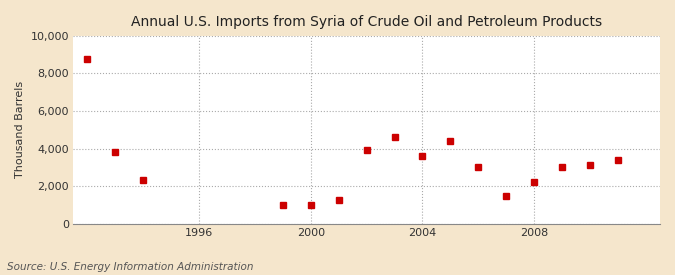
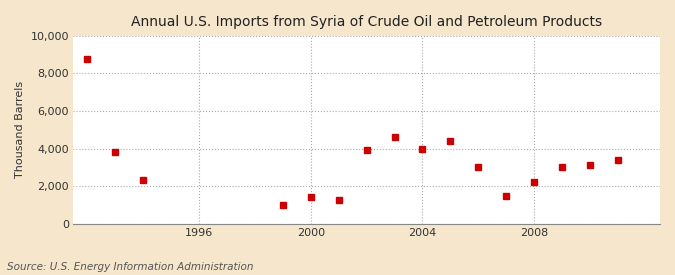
2000: 1,000 -> 1,400
2004: 3,600 -> 4,000
